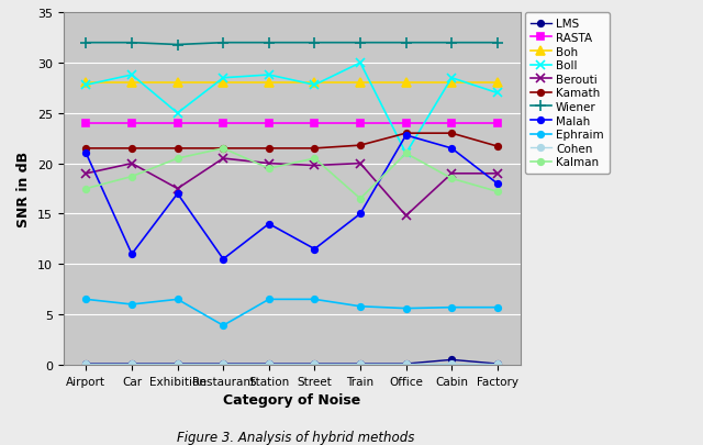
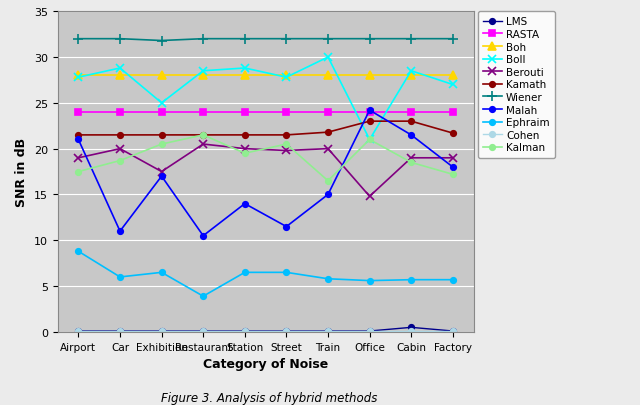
Ephraim/Airport: 6.5 -> 8.8
Malah/Office: 22.8 -> 24.2
